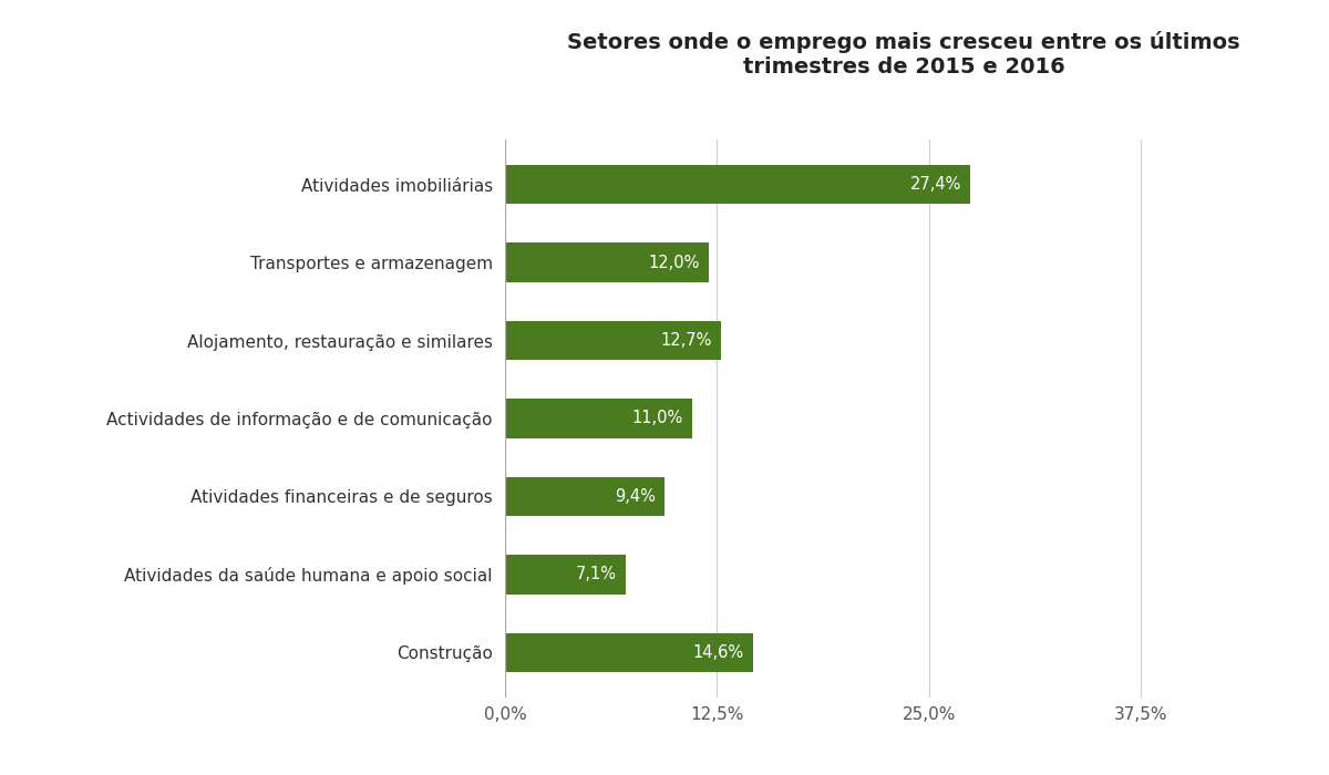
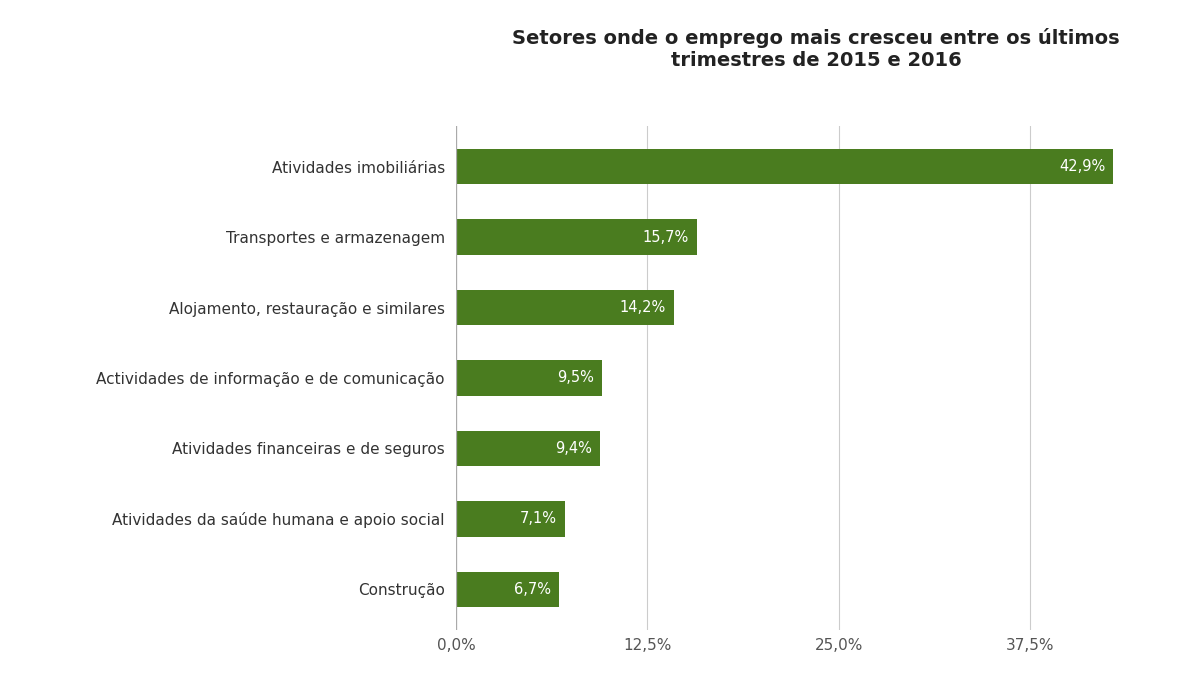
Atividades imobiliárias: 27,4% -> 42,9%
Transportes e armazenagem: 12,0% -> 15,7%
Alojamento, restauração e similares: 12,7% -> 14,2%
Actividades de informação e de comunicação: 11,0% -> 9,5%
Construção: 14,6% -> 6,7%
